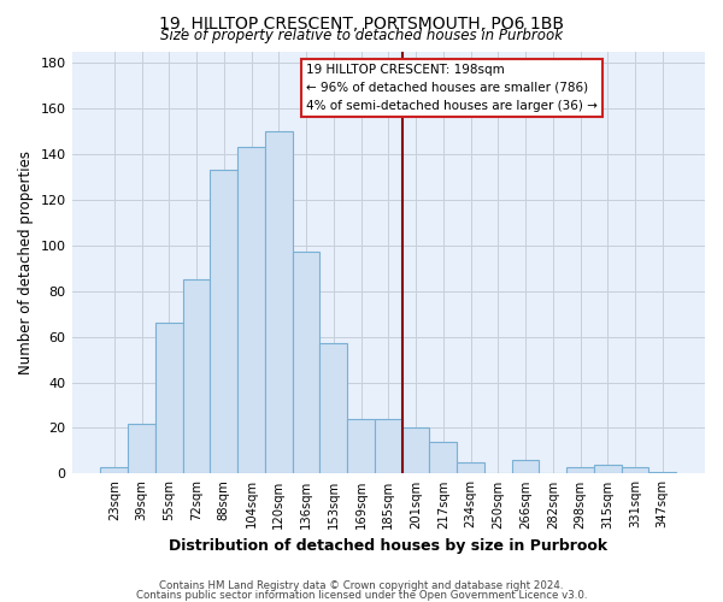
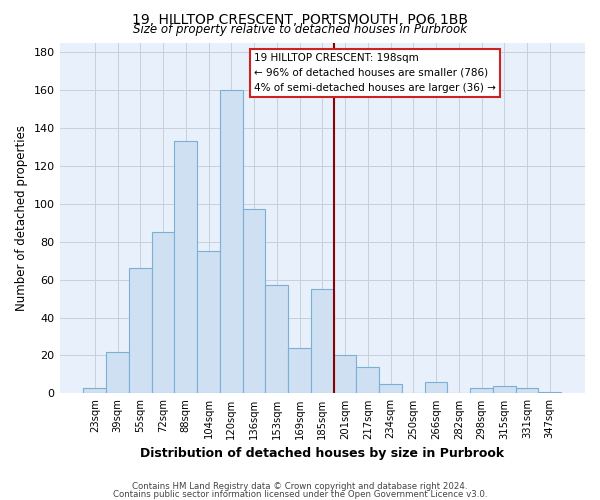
104sqm: 143 -> 75
120sqm: 150 -> 160
185sqm: 24 -> 55
